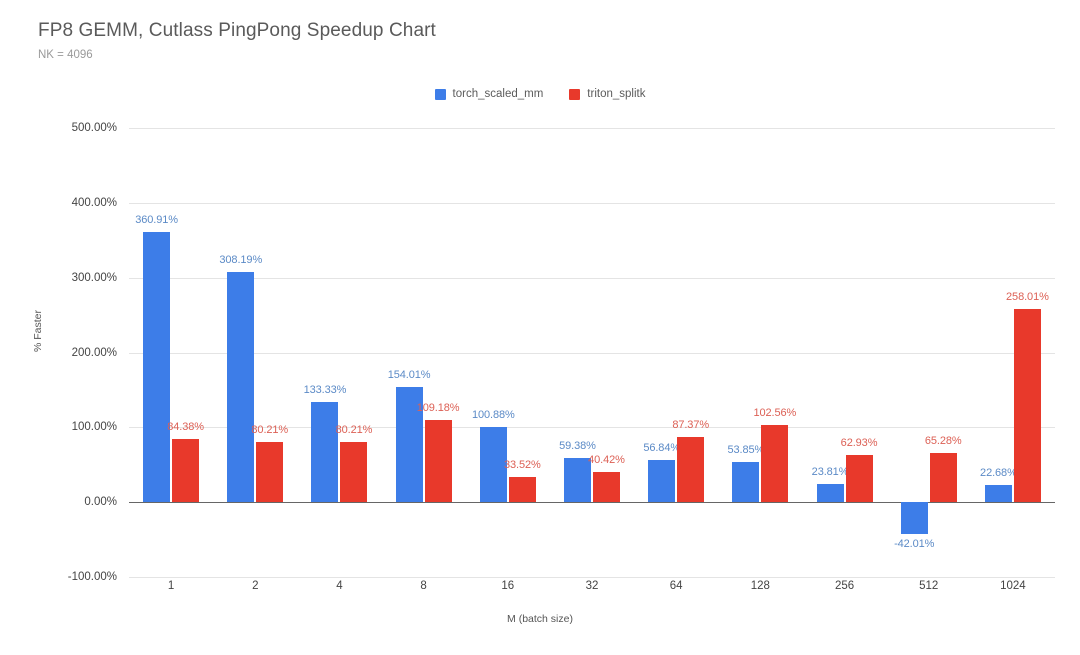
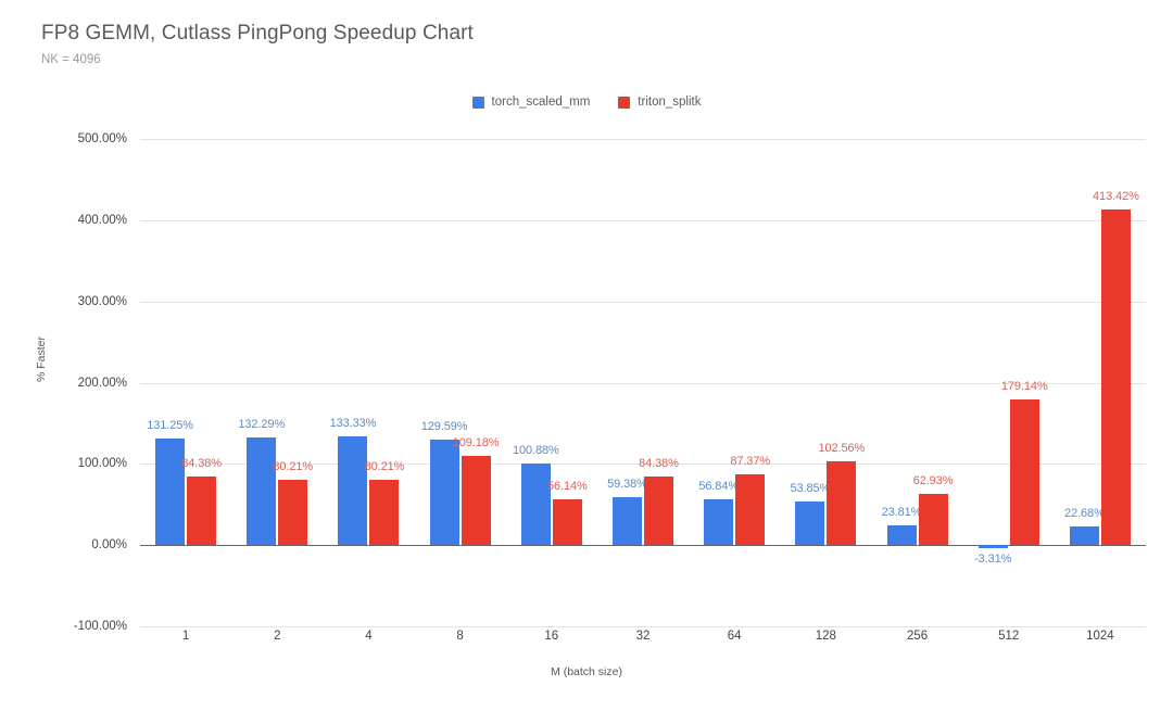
torch_scaled_mm/1: 360.91% -> 131.25%
torch_scaled_mm/2: 308.19% -> 132.29%
torch_scaled_mm/8: 154.01% -> 129.59%
triton_splitk/16: 33.52% -> 56.14%
triton_splitk/32: 40.42% -> 84.38%
torch_scaled_mm/512: -42.01% -> -3.31%
triton_splitk/512: 65.28% -> 179.14%
triton_splitk/1024: 258.01% -> 413.42%
